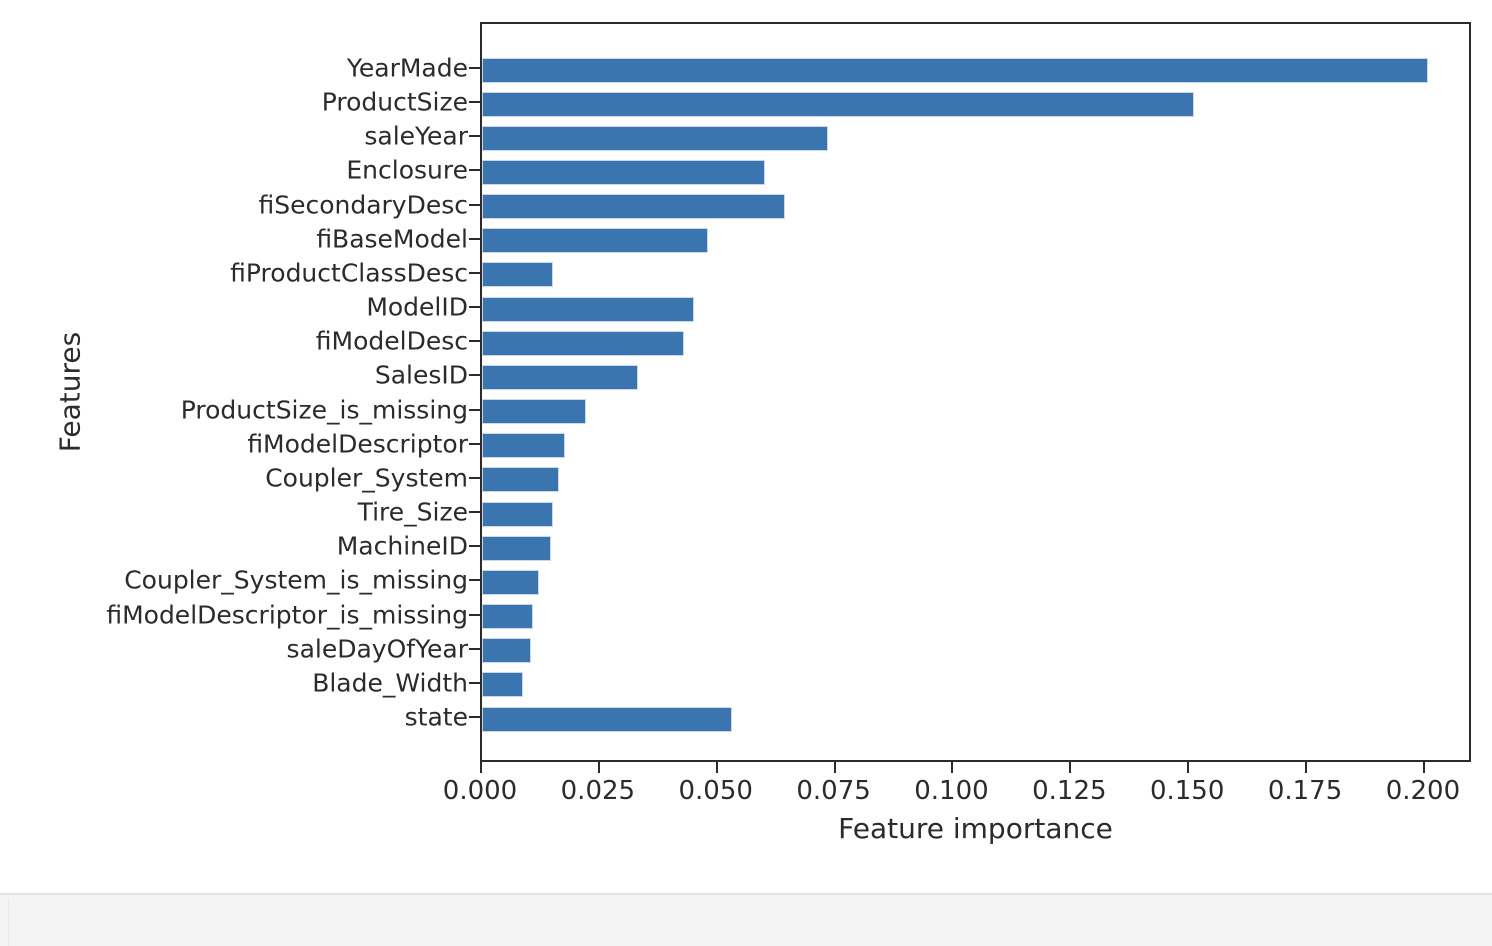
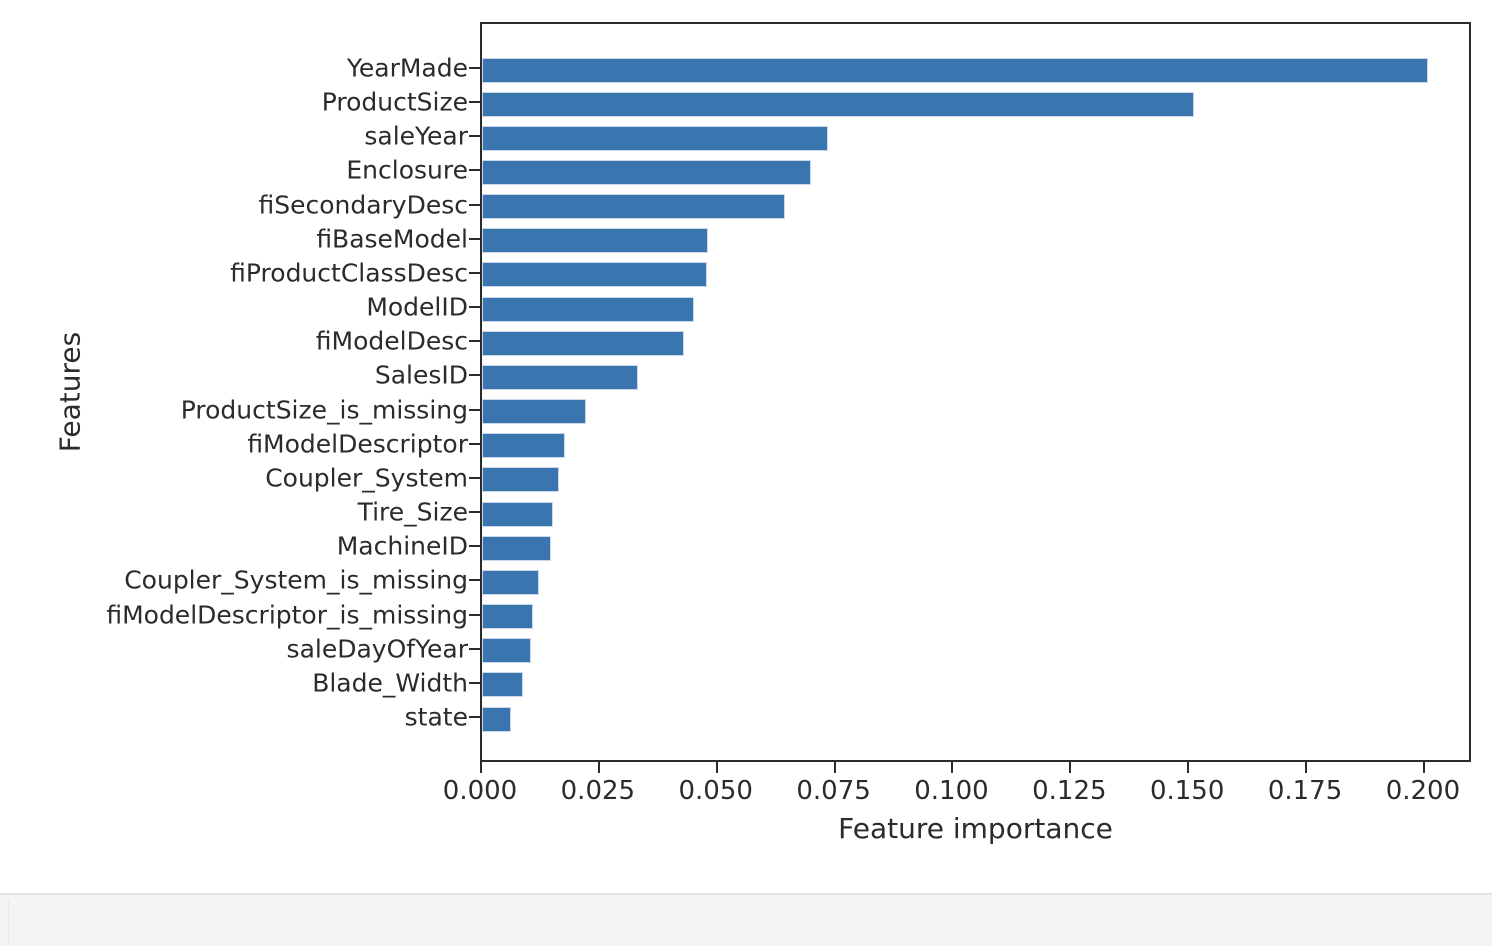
Enclosure: 0.060 -> 0.070
fiProductClassDesc: 0.015 -> 0.048
state: 0.053 -> 0.006
